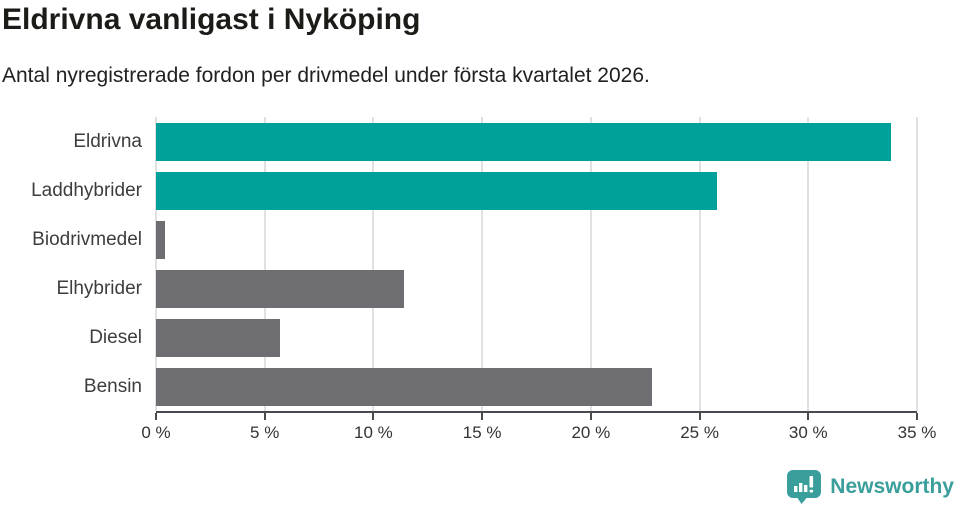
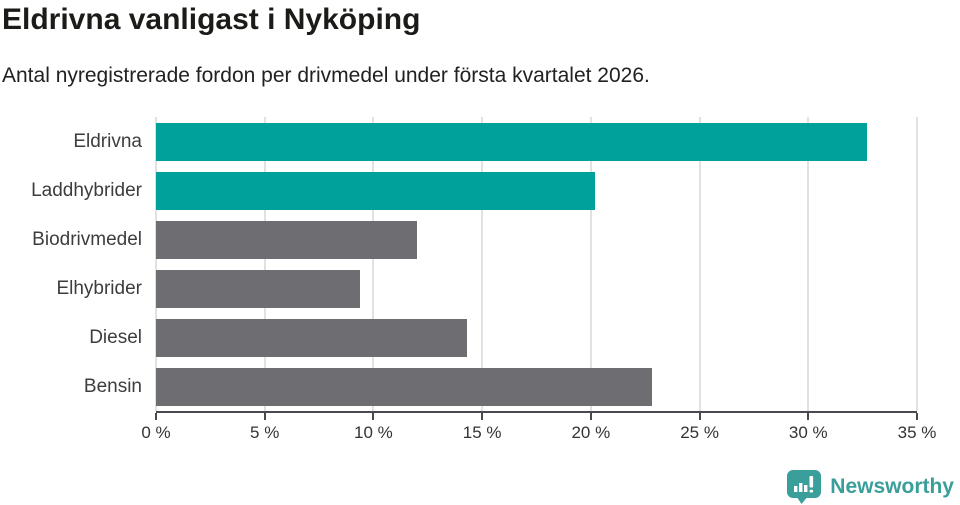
Eldrivna: 33.8% -> 32.7%
Laddhybrider: 25.8% -> 20.2%
Biodrivmedel: 0.4% -> 12.0%
Elhybrider: 11.4% -> 9.4%
Diesel: 5.7% -> 14.3%
